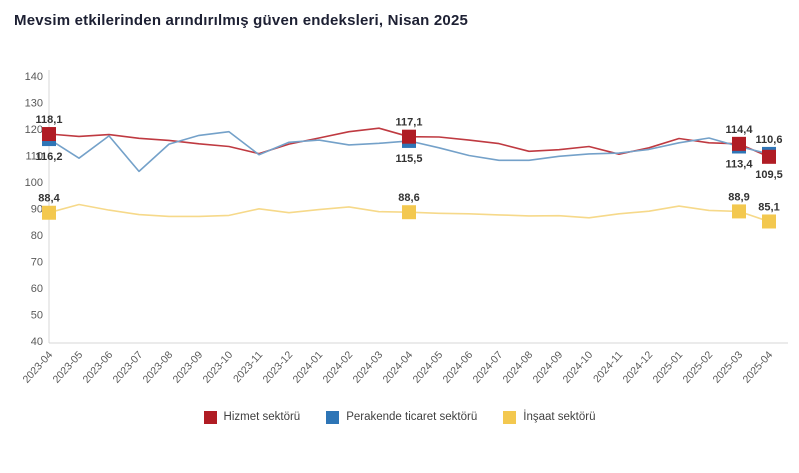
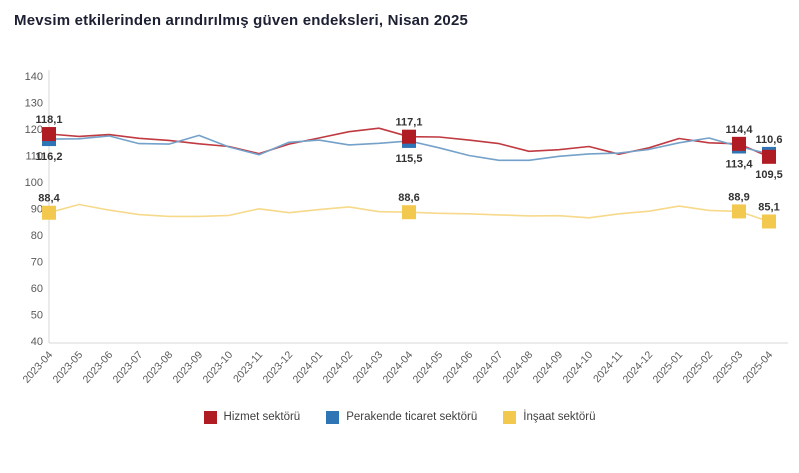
Perakende ticaret sektörü/2023-05: 109 -> 116
Perakende ticaret sektörü/2023-07: 104 -> 114
Perakende ticaret sektörü/2023-10: 119 -> 113
